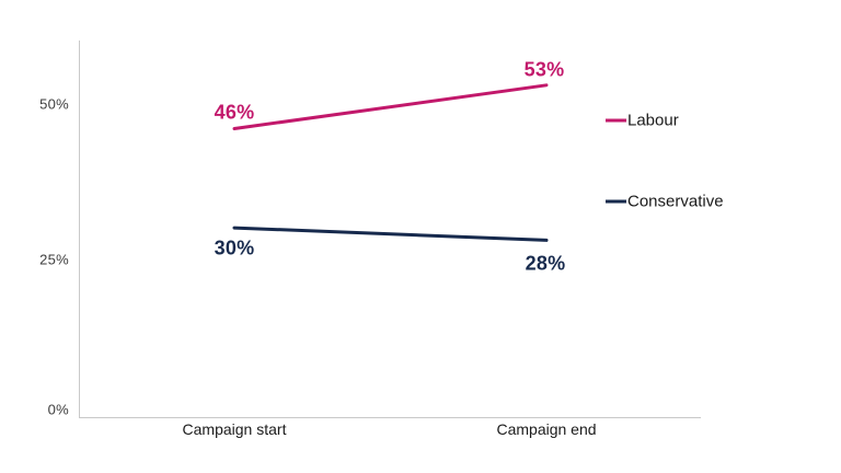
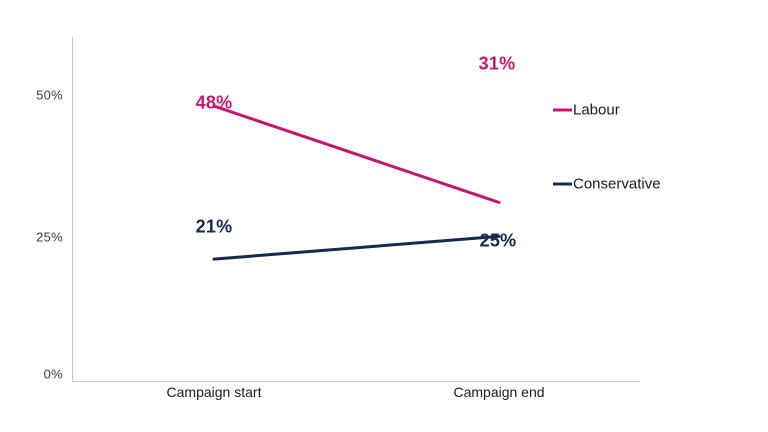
Labour/Campaign start: 46% -> 48%
Conservative/Campaign start: 30% -> 21%
Labour/Campaign end: 53% -> 31%
Conservative/Campaign end: 28% -> 25%
